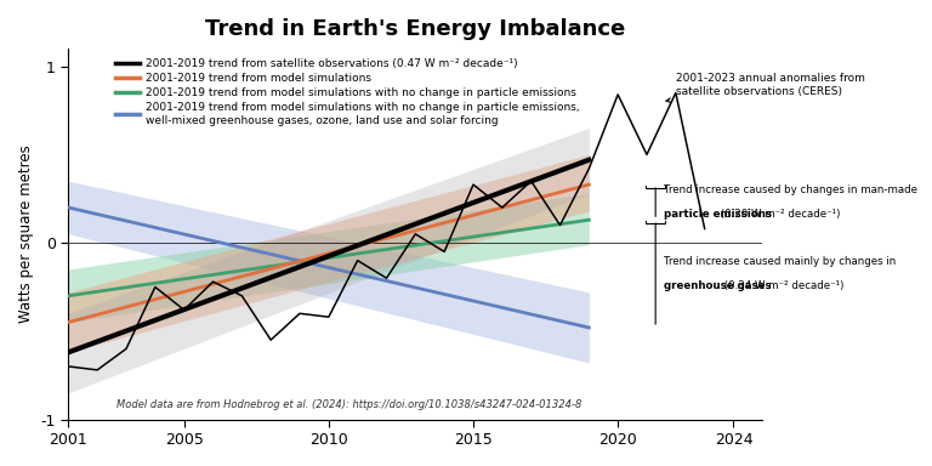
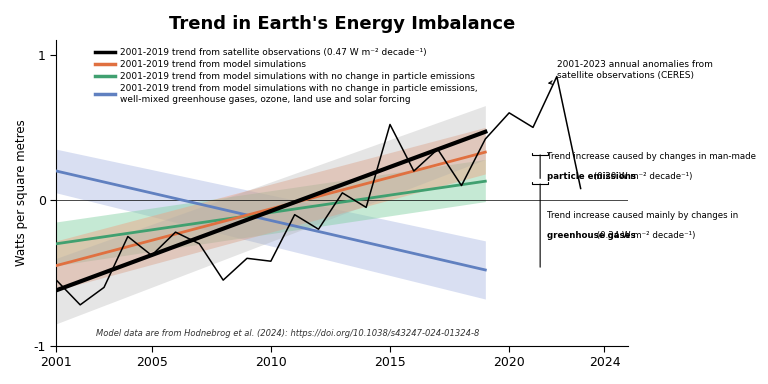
2001: -0.70 -> -0.55
2015: 0.33 -> 0.52
2020: 0.84 -> 0.60
